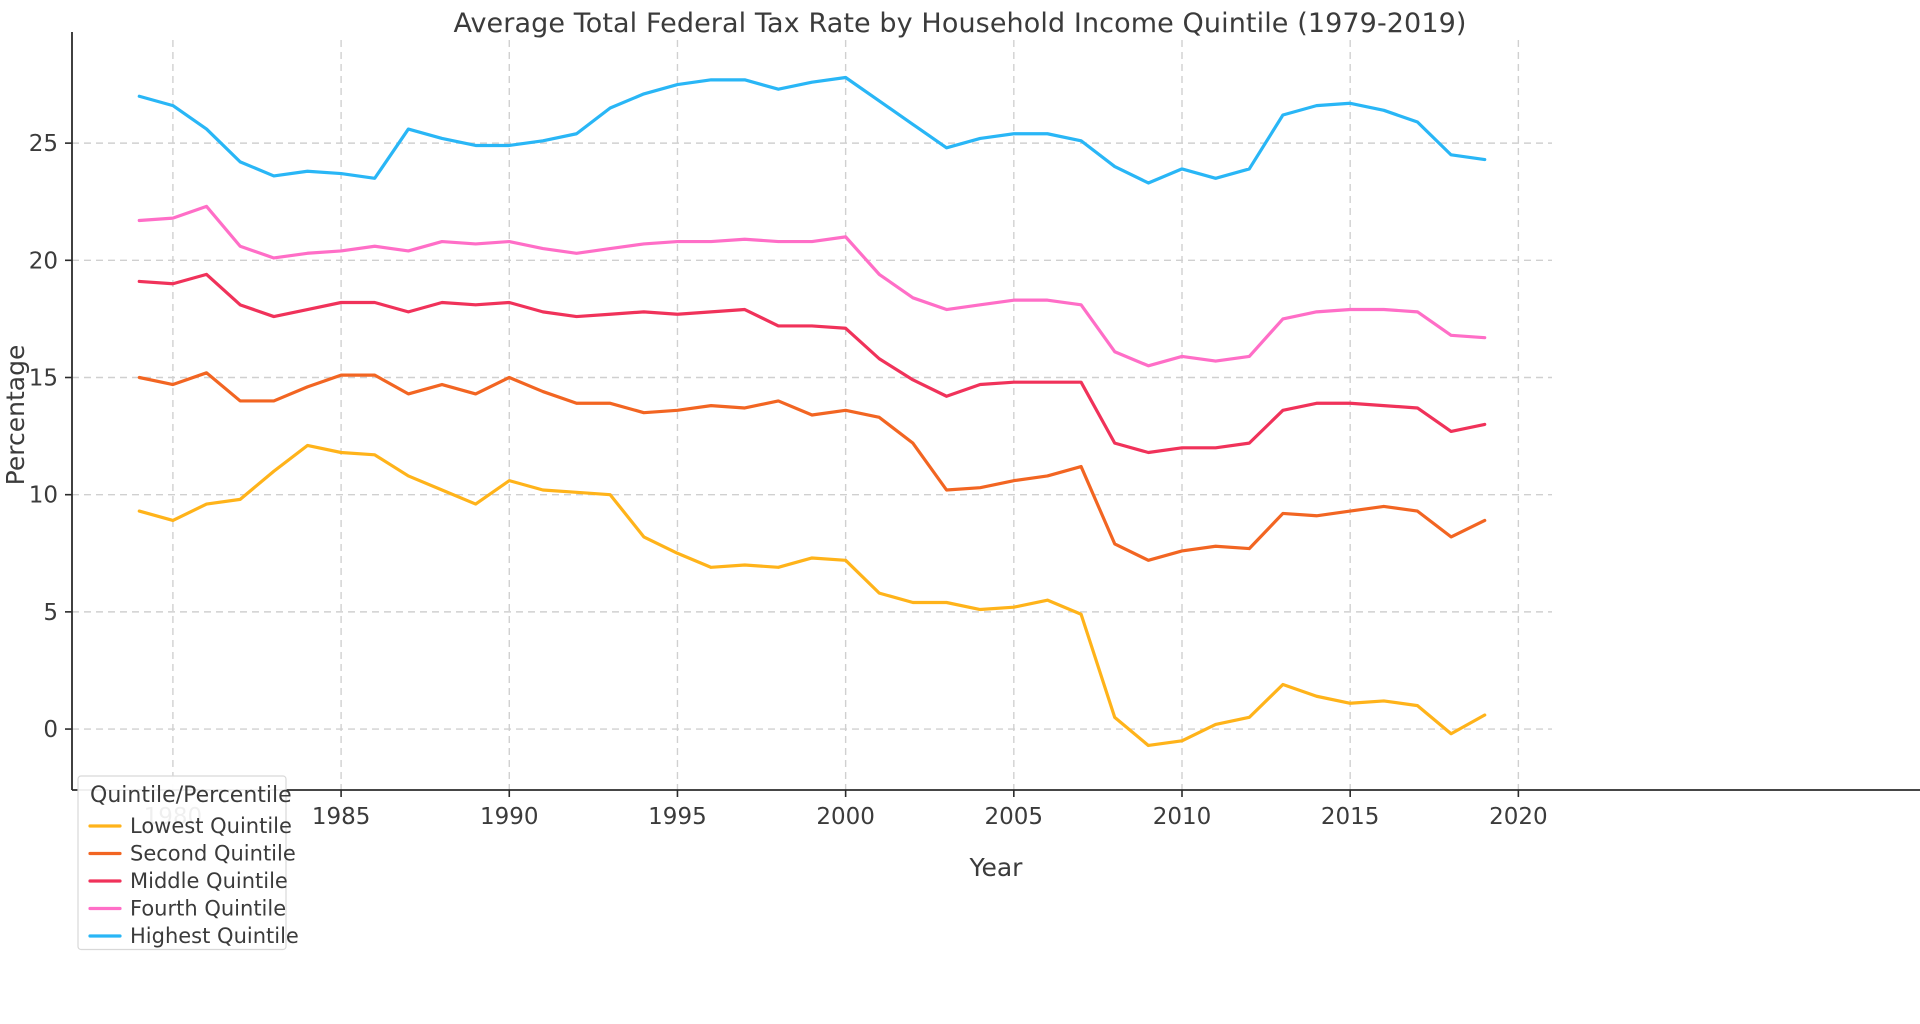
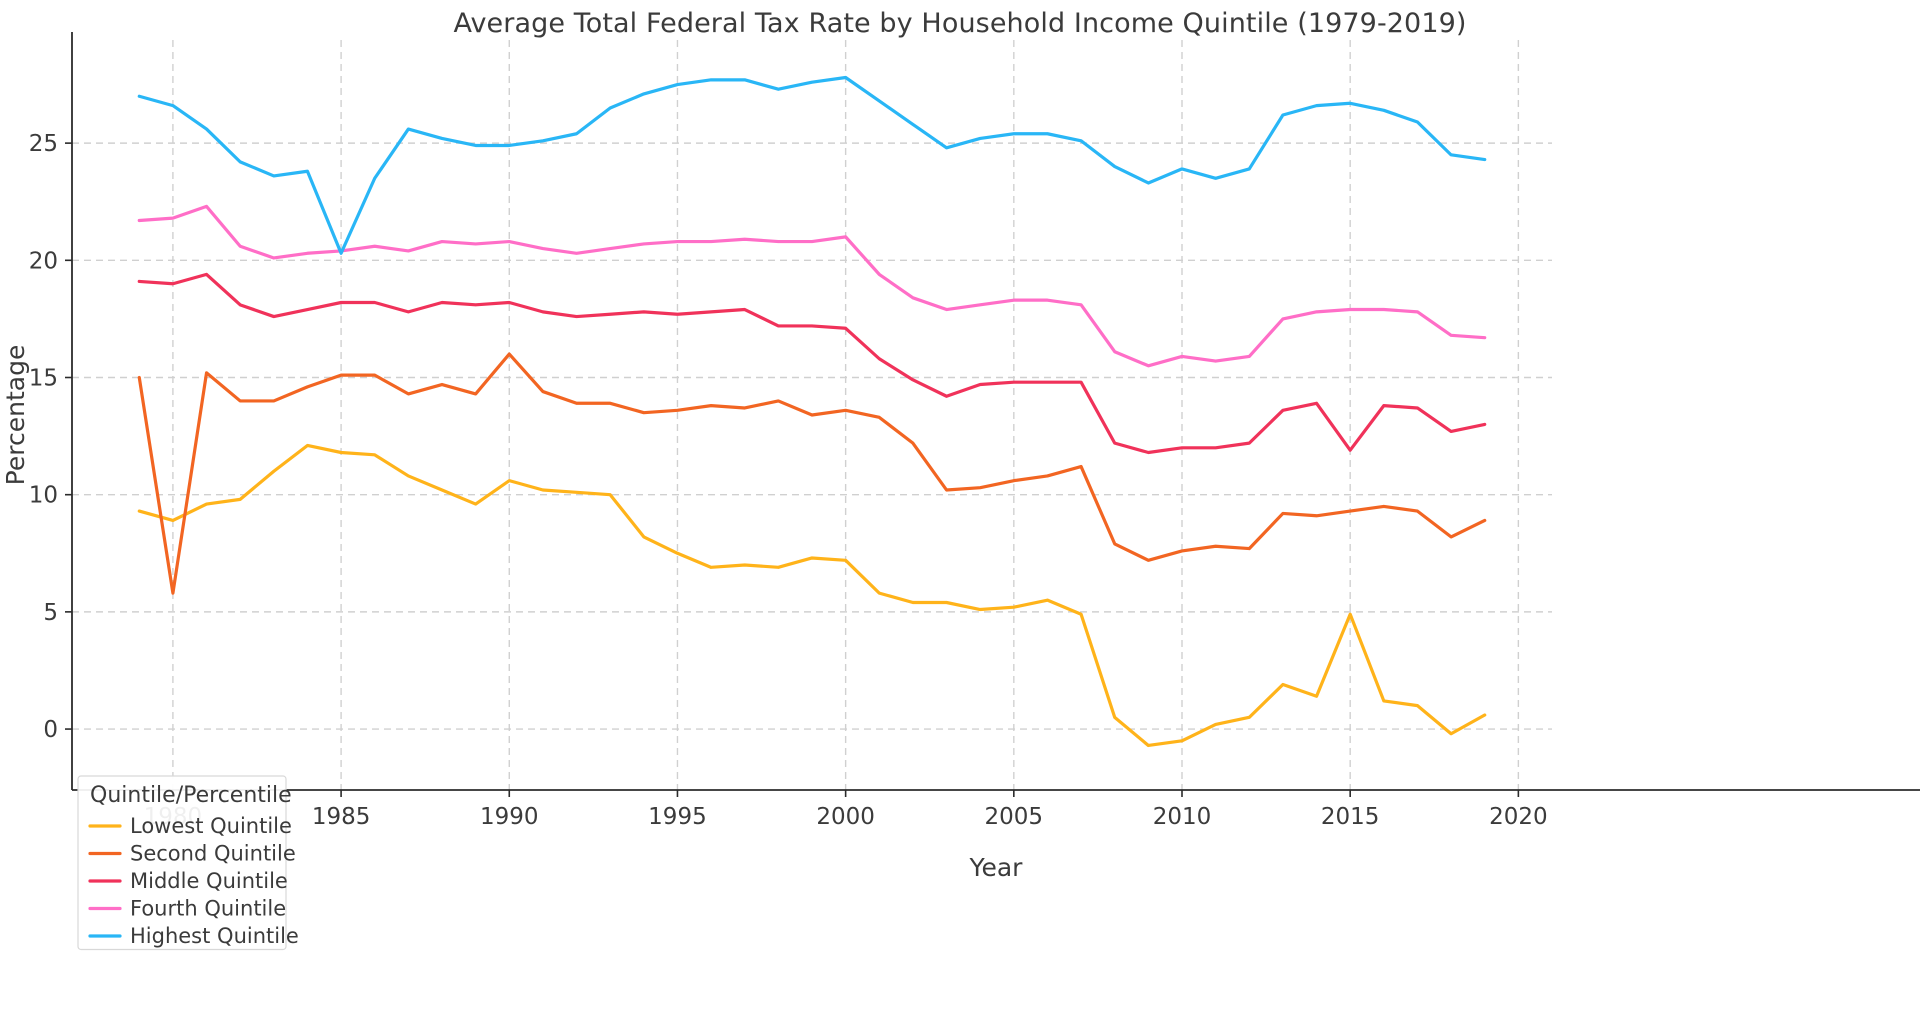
Second Quintile/1980: 14.7 -> 5.8
Highest Quintile/1985: 23.7 -> 20.3
Second Quintile/1990: 15.0 -> 16.0
Lowest Quintile/2015: 1.1 -> 4.9
Middle Quintile/2015: 13.9 -> 11.9
